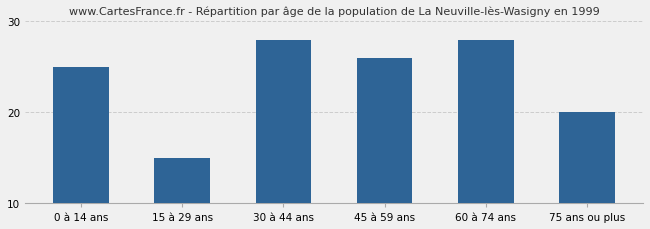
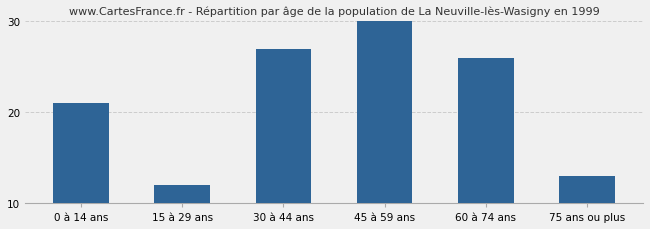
0 à 14 ans: 25 -> 21
15 à 29 ans: 15 -> 12
30 à 44 ans: 28 -> 27
45 à 59 ans: 26 -> 30
60 à 74 ans: 28 -> 26
75 ans ou plus: 20 -> 13
